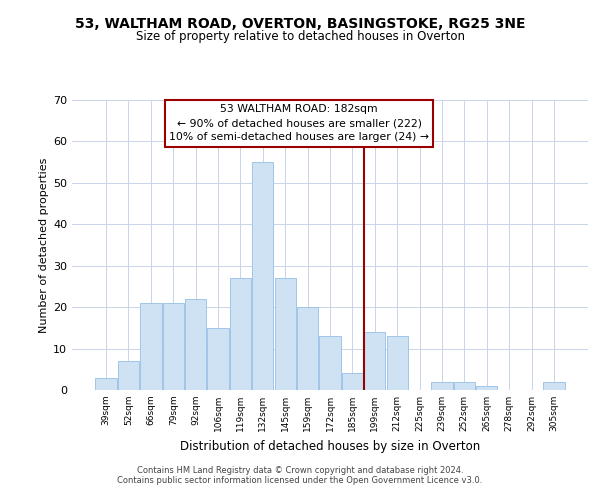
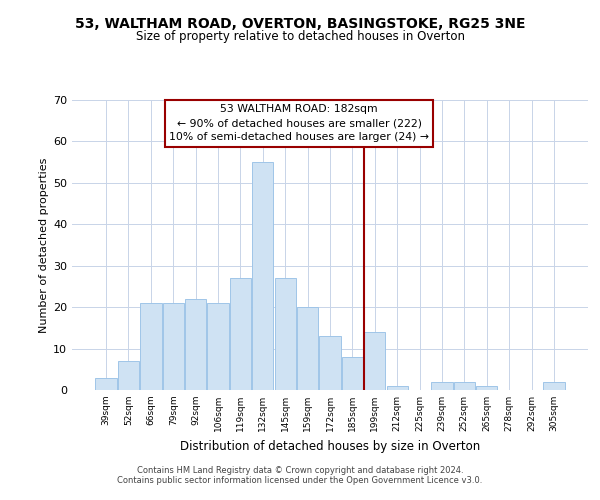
106sqm: 15 -> 21
185sqm: 4 -> 8
212sqm: 13 -> 1
